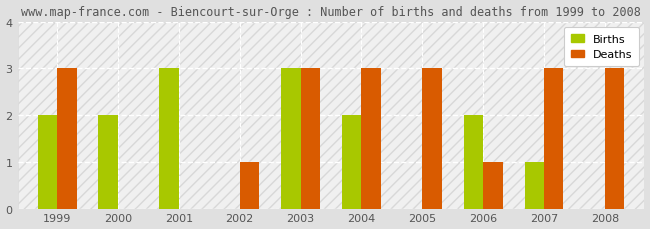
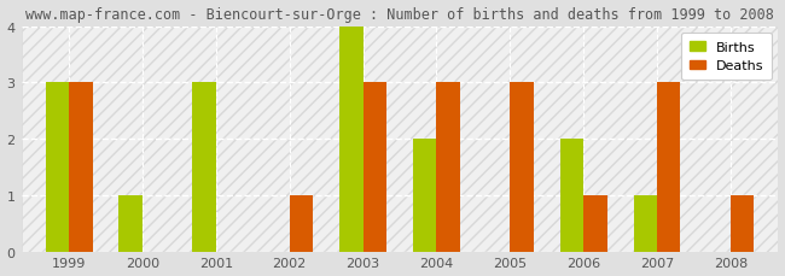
Births/1999: 2 -> 3
Births/2000: 2 -> 1
Births/2003: 3 -> 4
Deaths/2008: 3 -> 1
